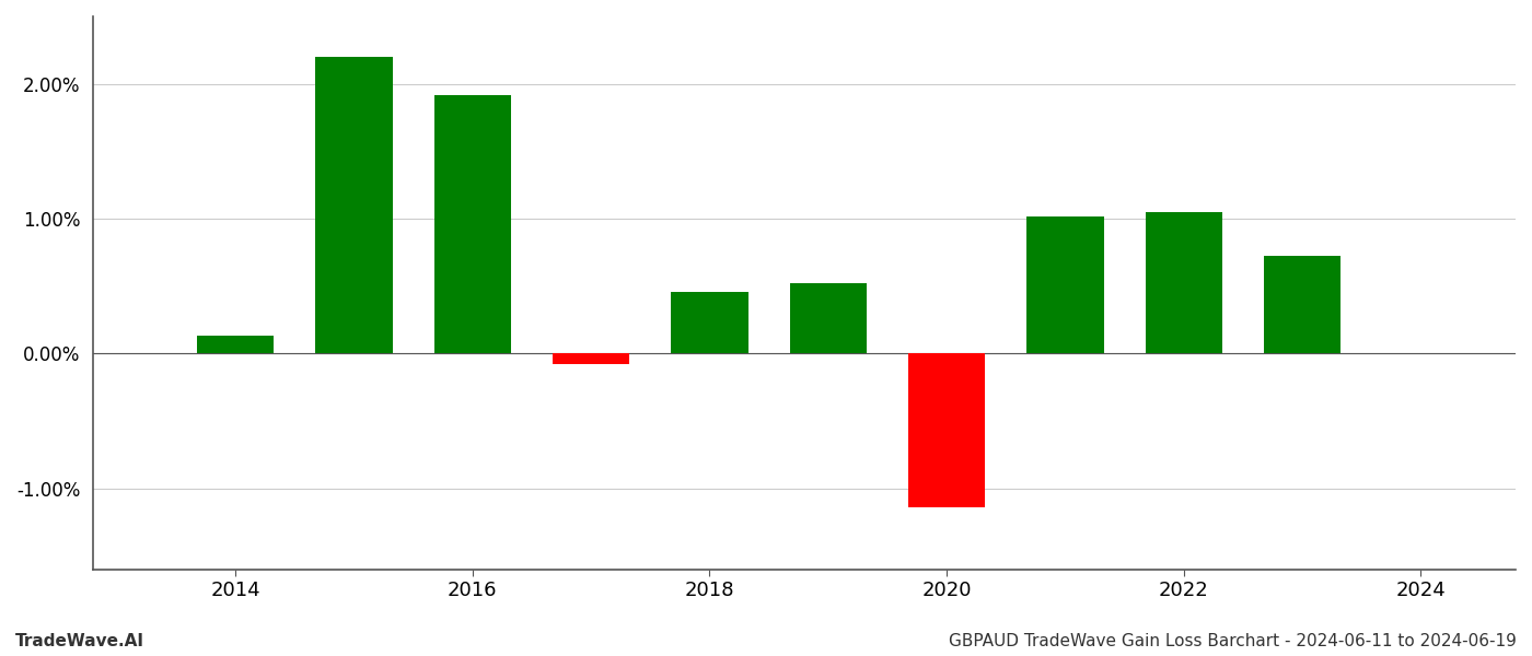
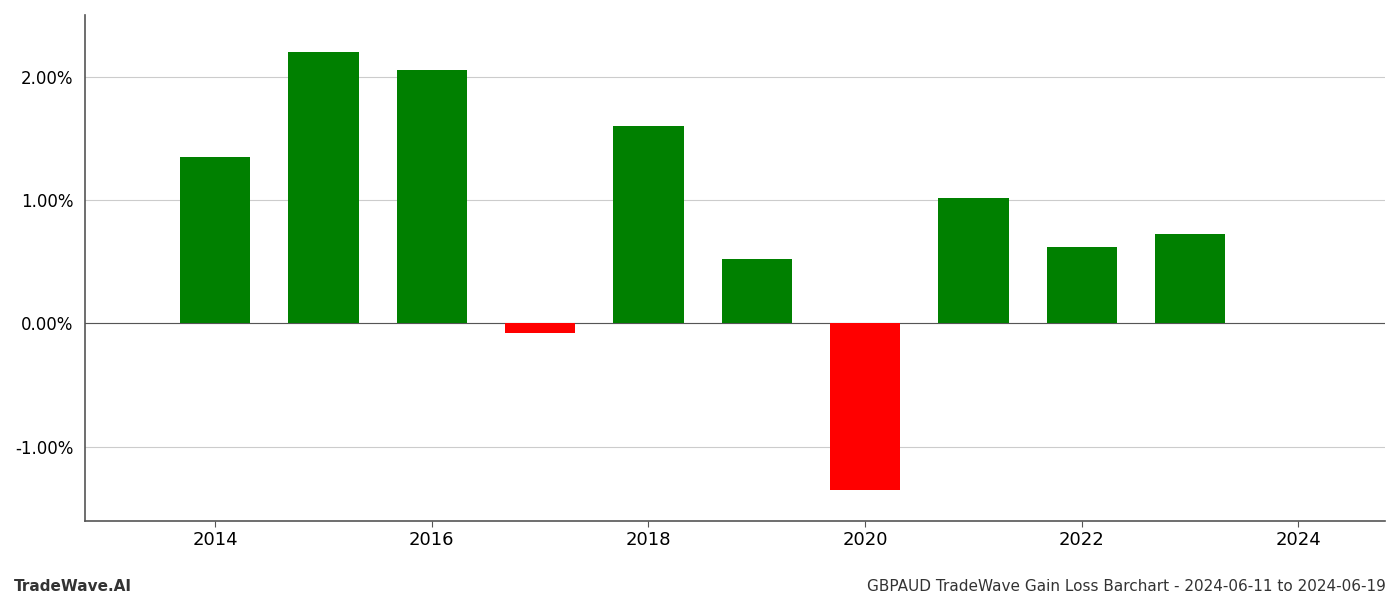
2014: 0.13% -> 1.35%
2016: 1.92% -> 2.05%
2018: 0.46% -> 1.60%
2020: -1.14% -> -1.35%
2022: 1.05% -> 0.62%
